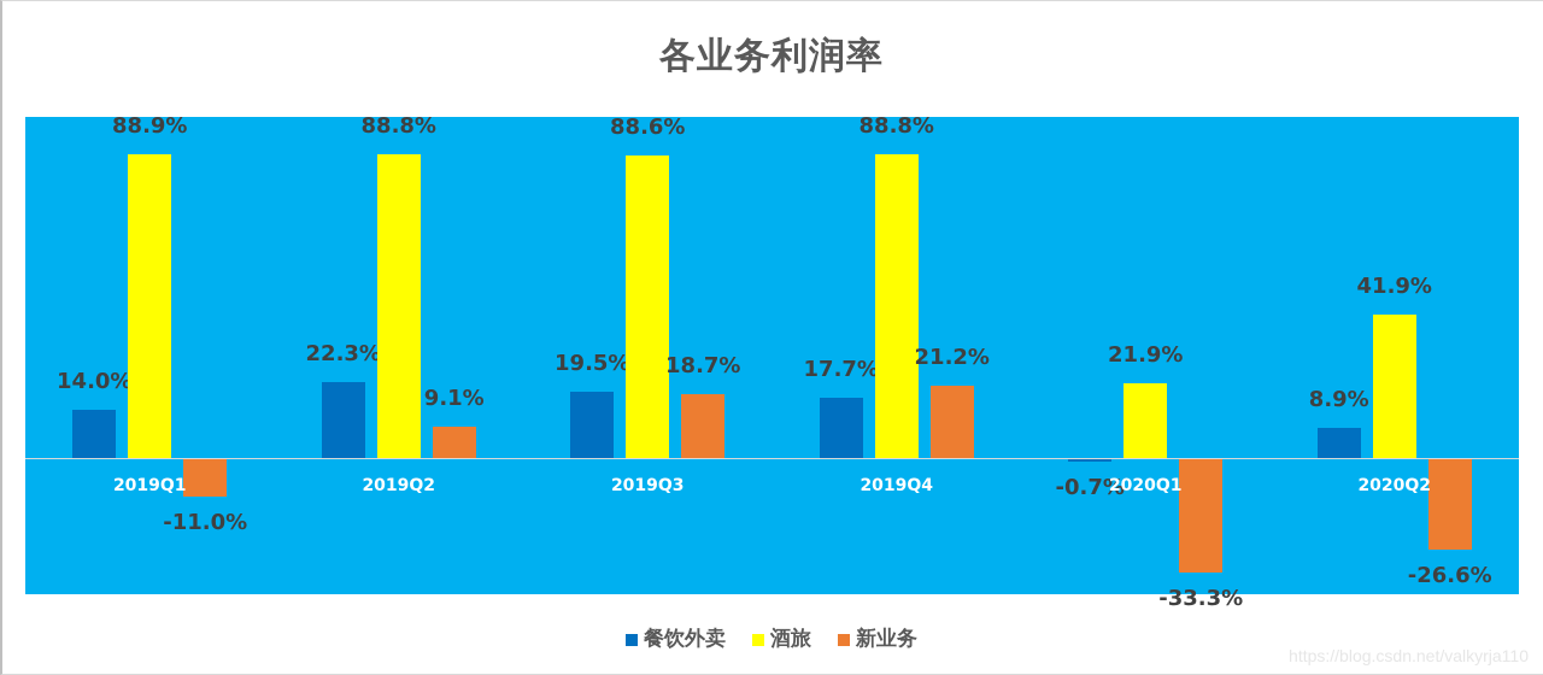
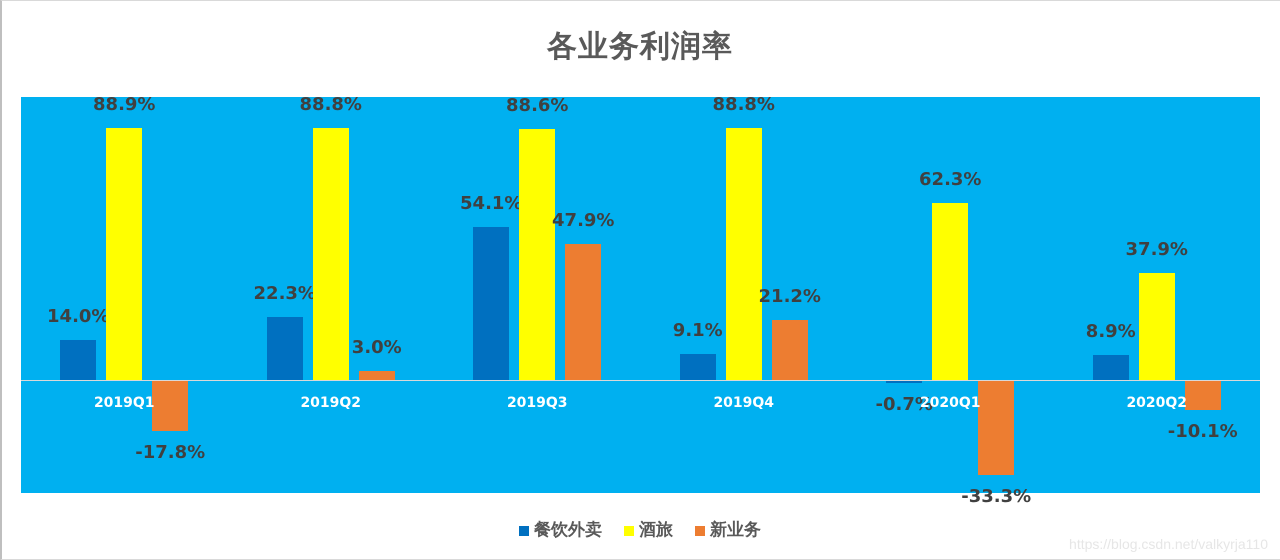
新业务/2019Q1: -11.0% -> -17.8%
新业务/2019Q2: 9.1% -> 3.0%
餐饮外卖/2019Q3: 19.5% -> 54.1%
新业务/2019Q3: 18.7% -> 47.9%
餐饮外卖/2019Q4: 17.7% -> 9.1%
酒旅/2020Q1: 21.9% -> 62.3%
酒旅/2020Q2: 41.9% -> 37.9%
新业务/2020Q2: -26.6% -> -10.1%
